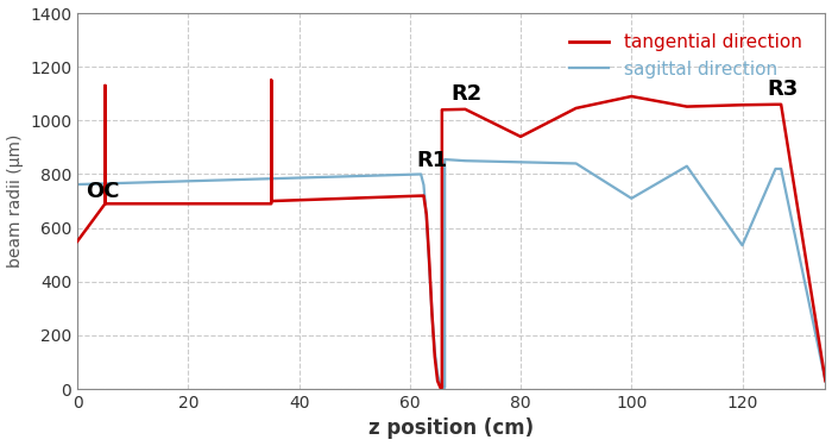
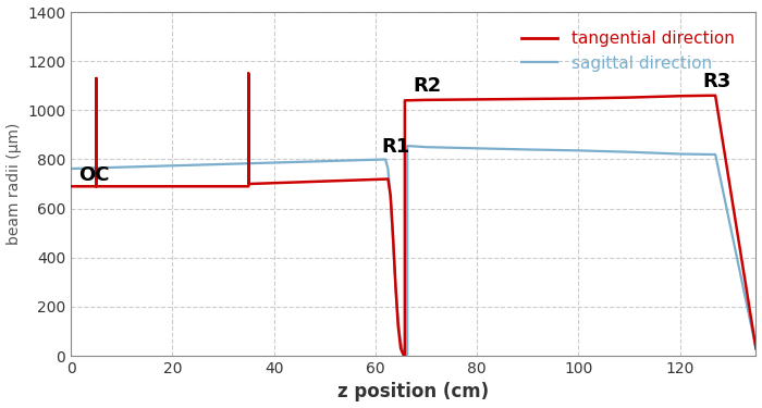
tangential direction/0: 550 -> 690
tangential direction/80: 940 -> 1044
tangential direction/100: 1090 -> 1048
sagittal direction/100: 710 -> 836
sagittal direction/120: 535 -> 822
